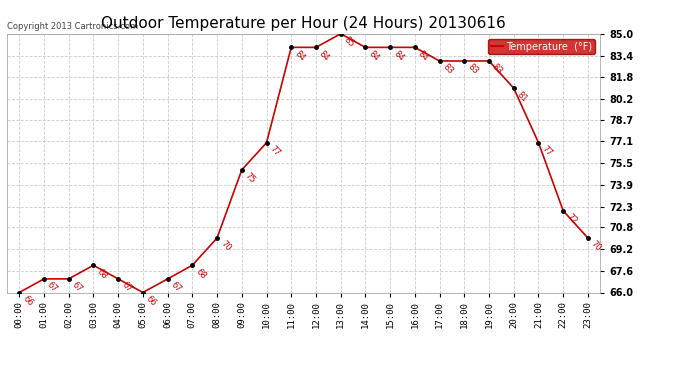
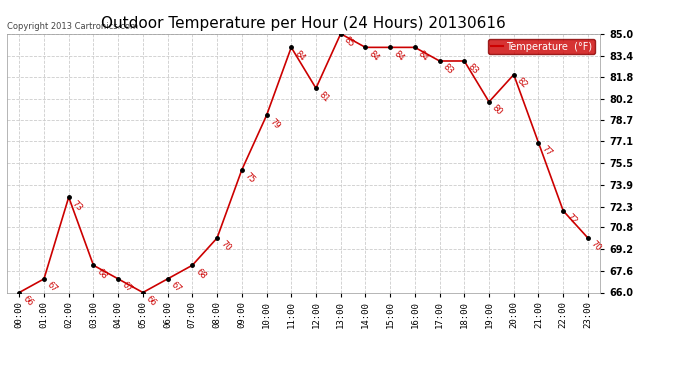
02:00: 67 -> 73
10:00: 77 -> 79
12:00: 84 -> 81
19:00: 83 -> 80
20:00: 81 -> 82
